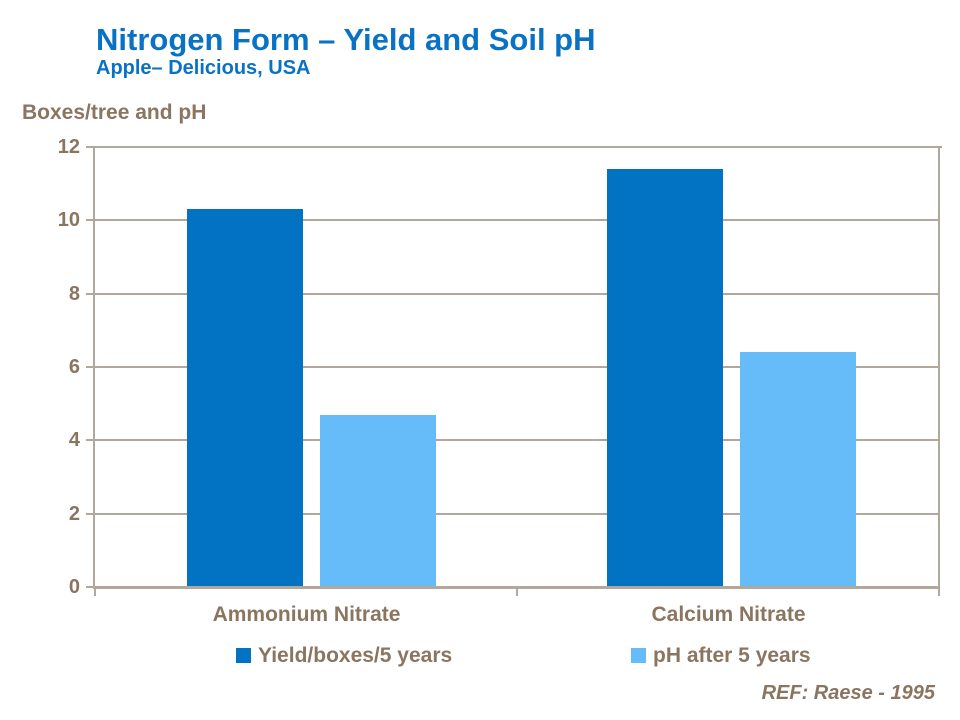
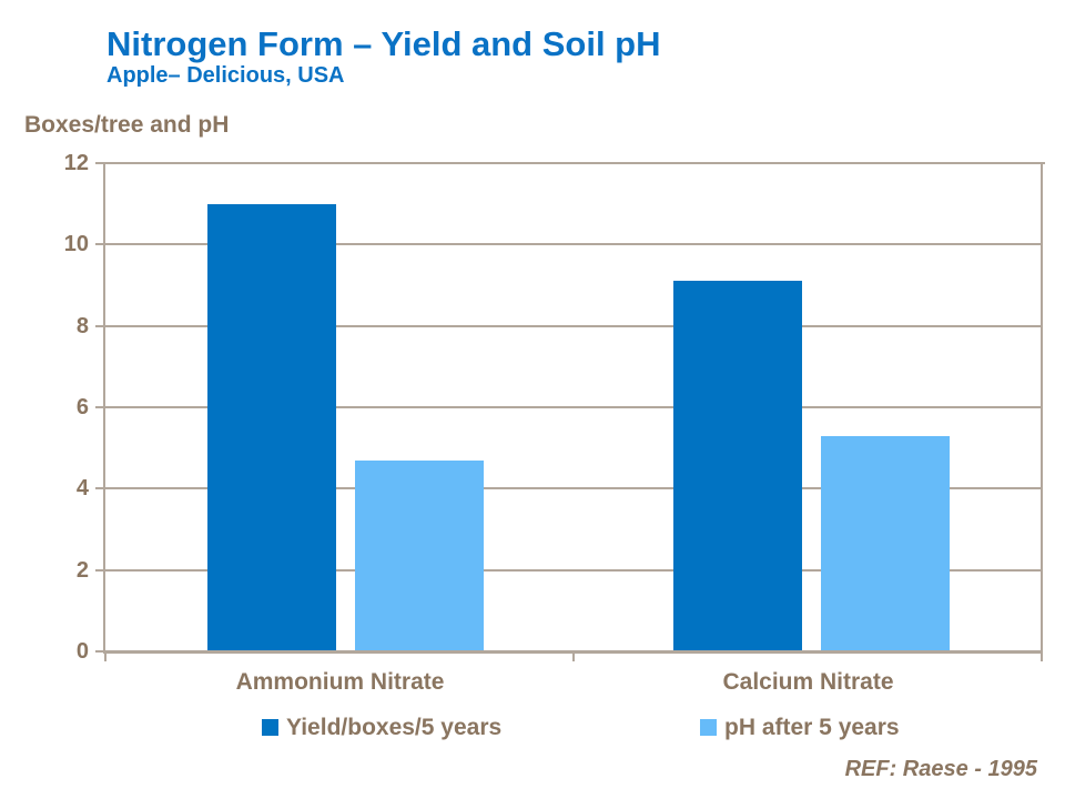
Yield/boxes/5 years/Ammonium Nitrate: 10.3 -> 11.0
Yield/boxes/5 years/Calcium Nitrate: 11.4 -> 9.1
pH after 5 years/Calcium Nitrate: 6.4 -> 5.3
